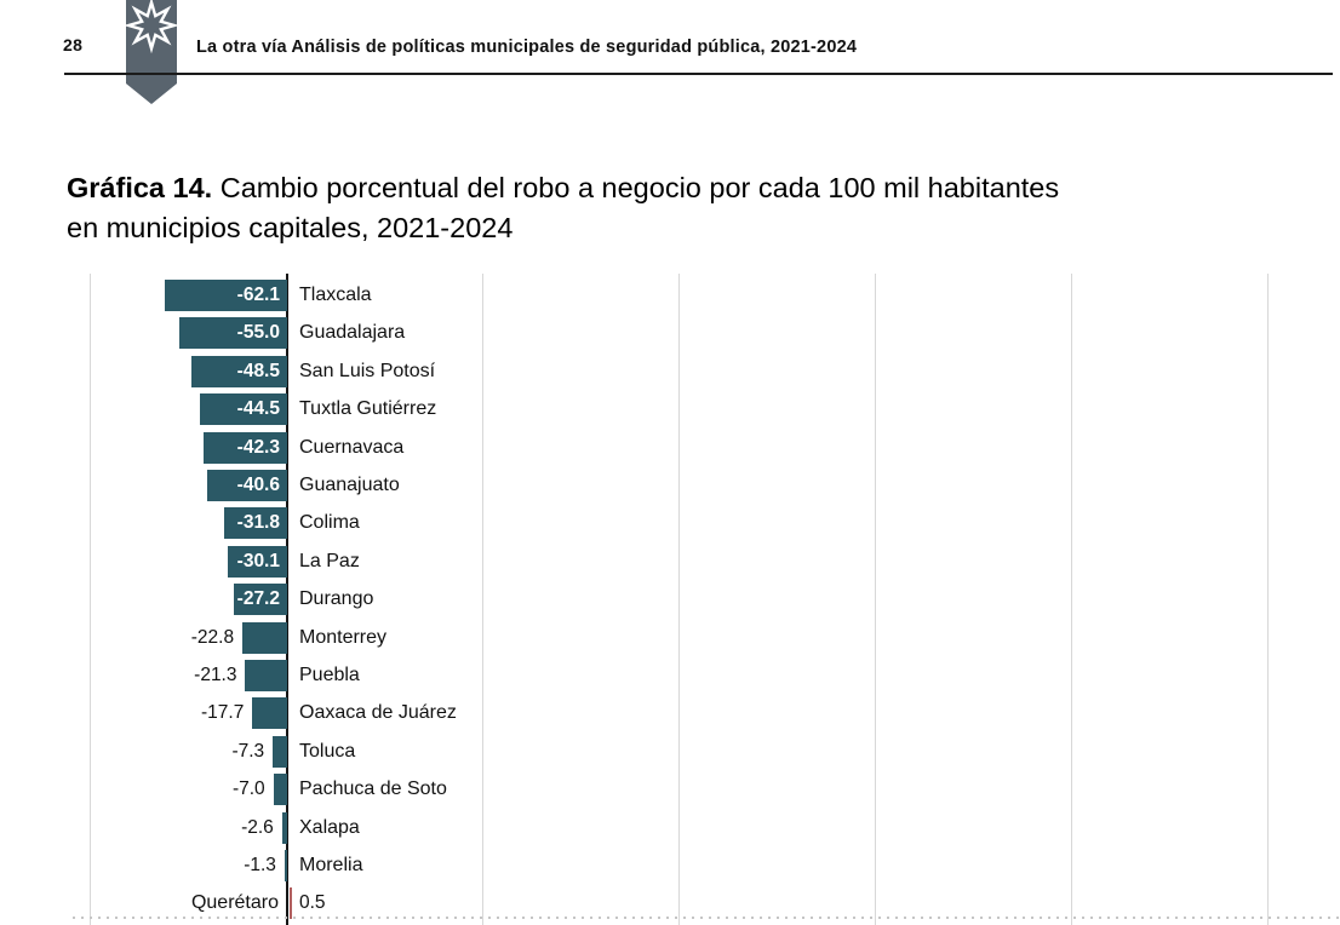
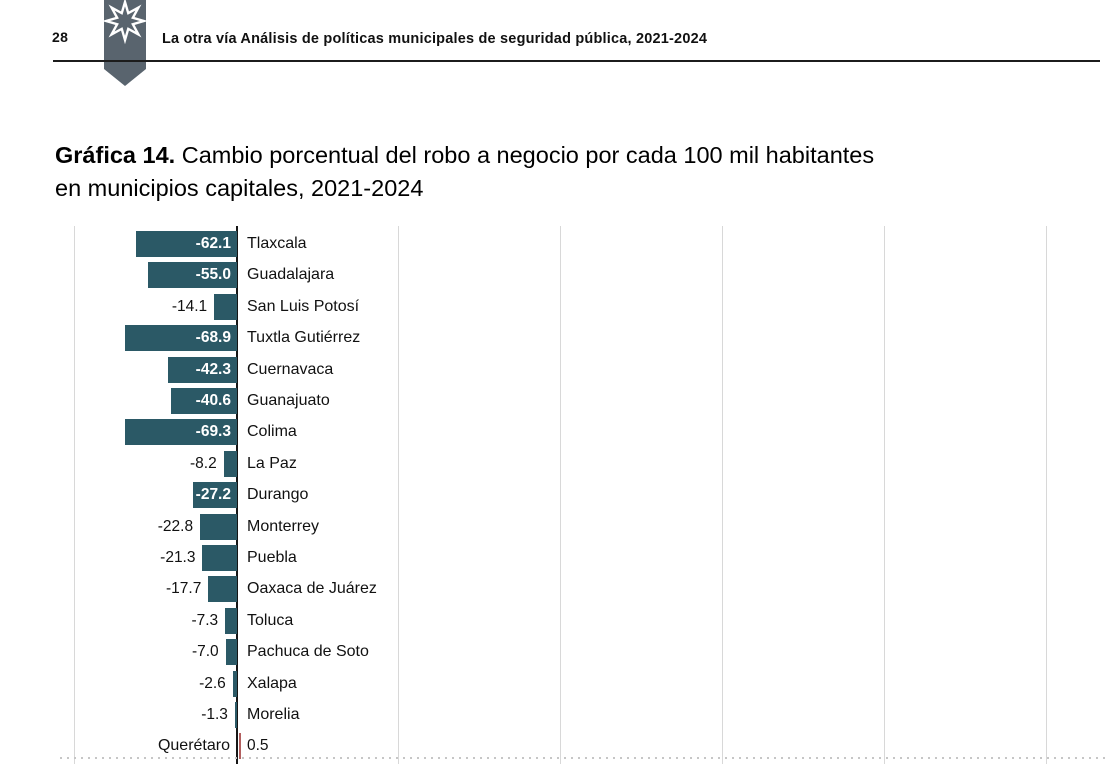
San Luis Potosí: -48.5 -> -14.1
Tuxtla Gutiérrez: -44.5 -> -68.9
Colima: -31.8 -> -69.3
La Paz: -30.1 -> -8.2
